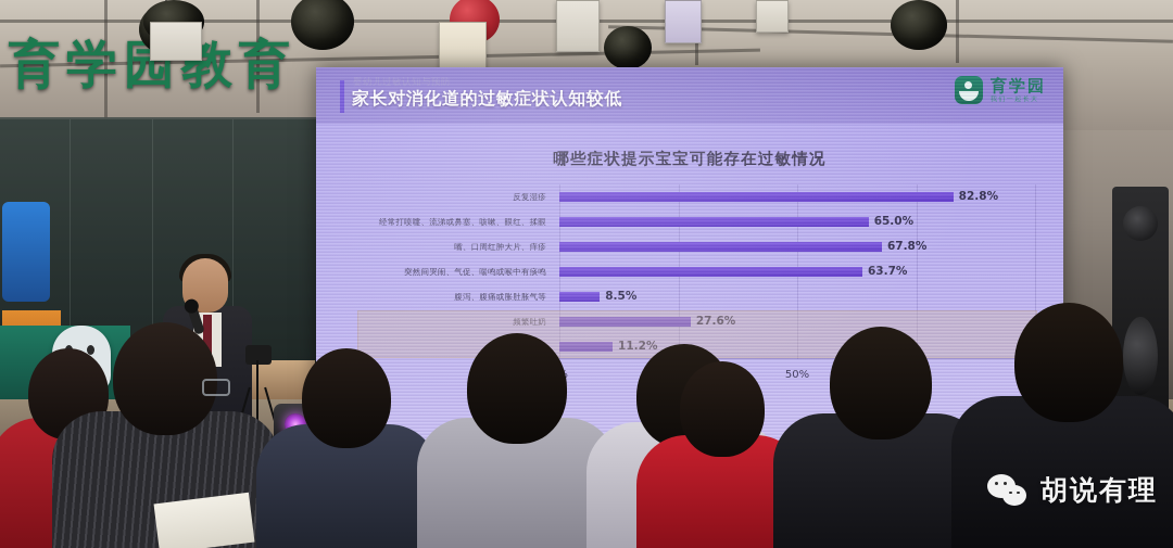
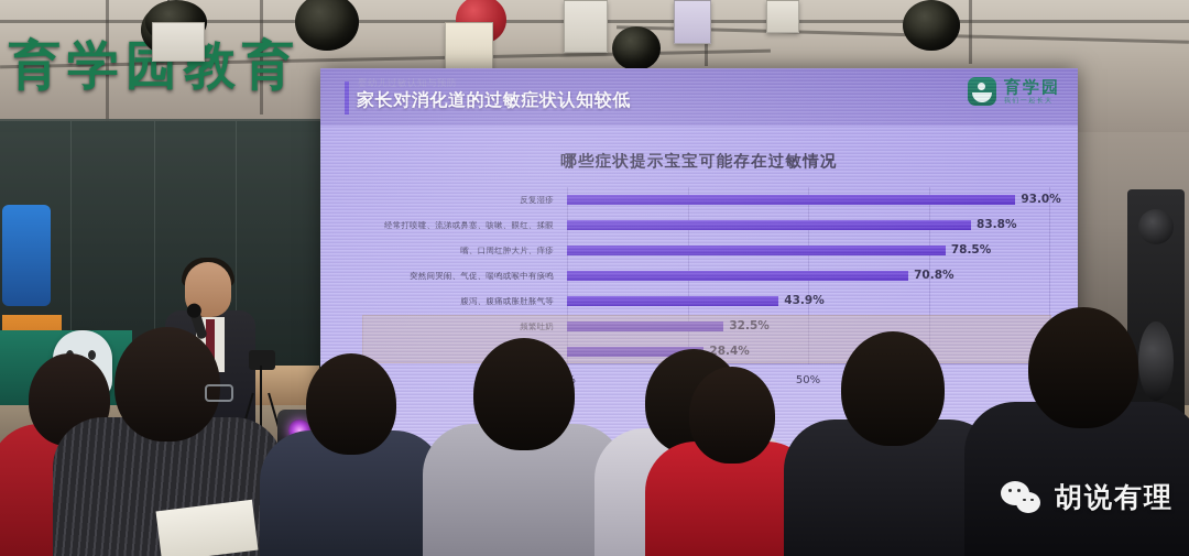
反复湿疹: 82.8% -> 93.0%
经常打喷嚏、流涕或鼻塞、咳嗽、眼红、揉眼: 65.0% -> 83.8%
嘴、口周红肿大片、痒疹: 67.8% -> 78.5%
突然间哭闹、气促、喘鸣或喉中有痰鸣: 63.7% -> 70.8%
腹泻、腹痛或胀肚胀气等: 8.5% -> 43.9%
频繁吐奶: 27.6% -> 32.5%
大便有血丝: 11.2% -> 28.4%
